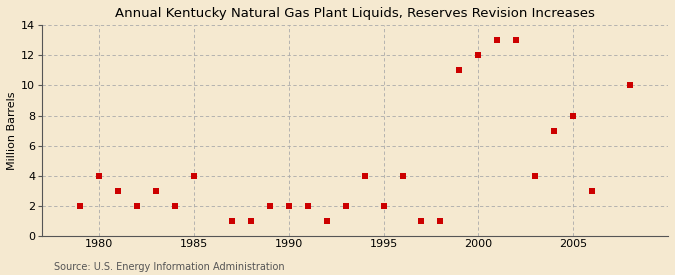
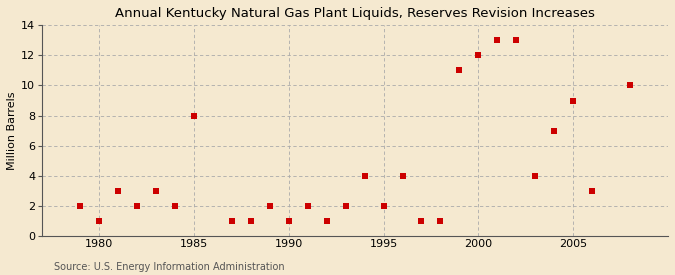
1980: 4 -> 1
1985: 4 -> 8
1990: 2 -> 1
2005: 8 -> 9
